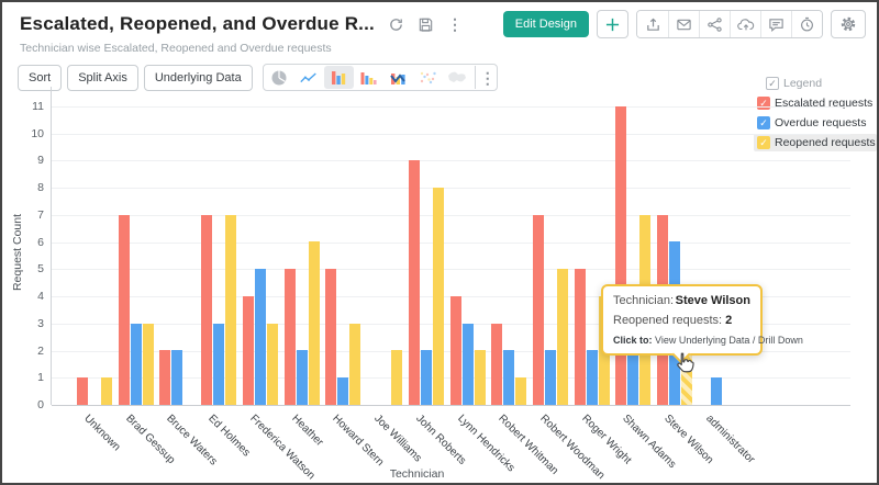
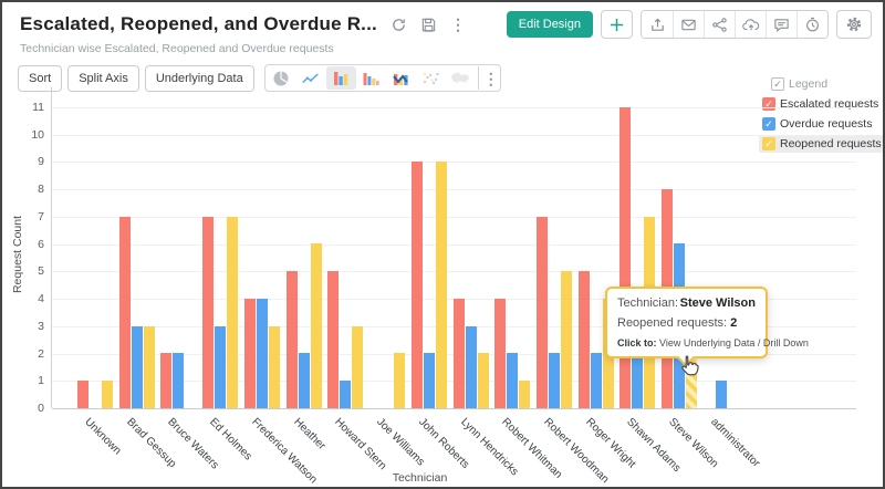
Overdue requests/Frederica Watson: 5 -> 4
Reopened requests/John Roberts: 8 -> 9
Escalated requests/Robert Whitman: 3 -> 4
Escalated requests/Steve Wilson: 7 -> 8
